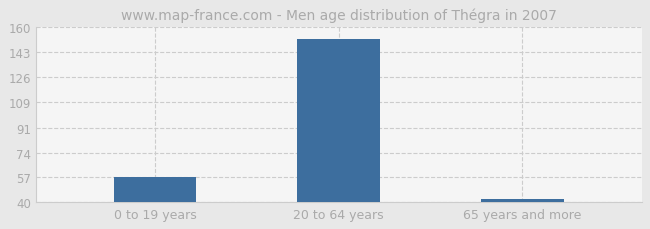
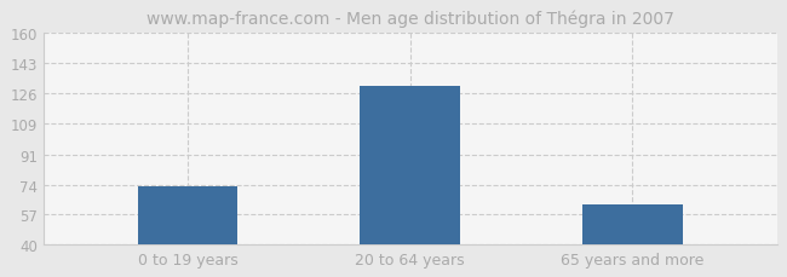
0 to 19 years: 57 -> 73
20 to 64 years: 152 -> 130
65 years and more: 42 -> 63
